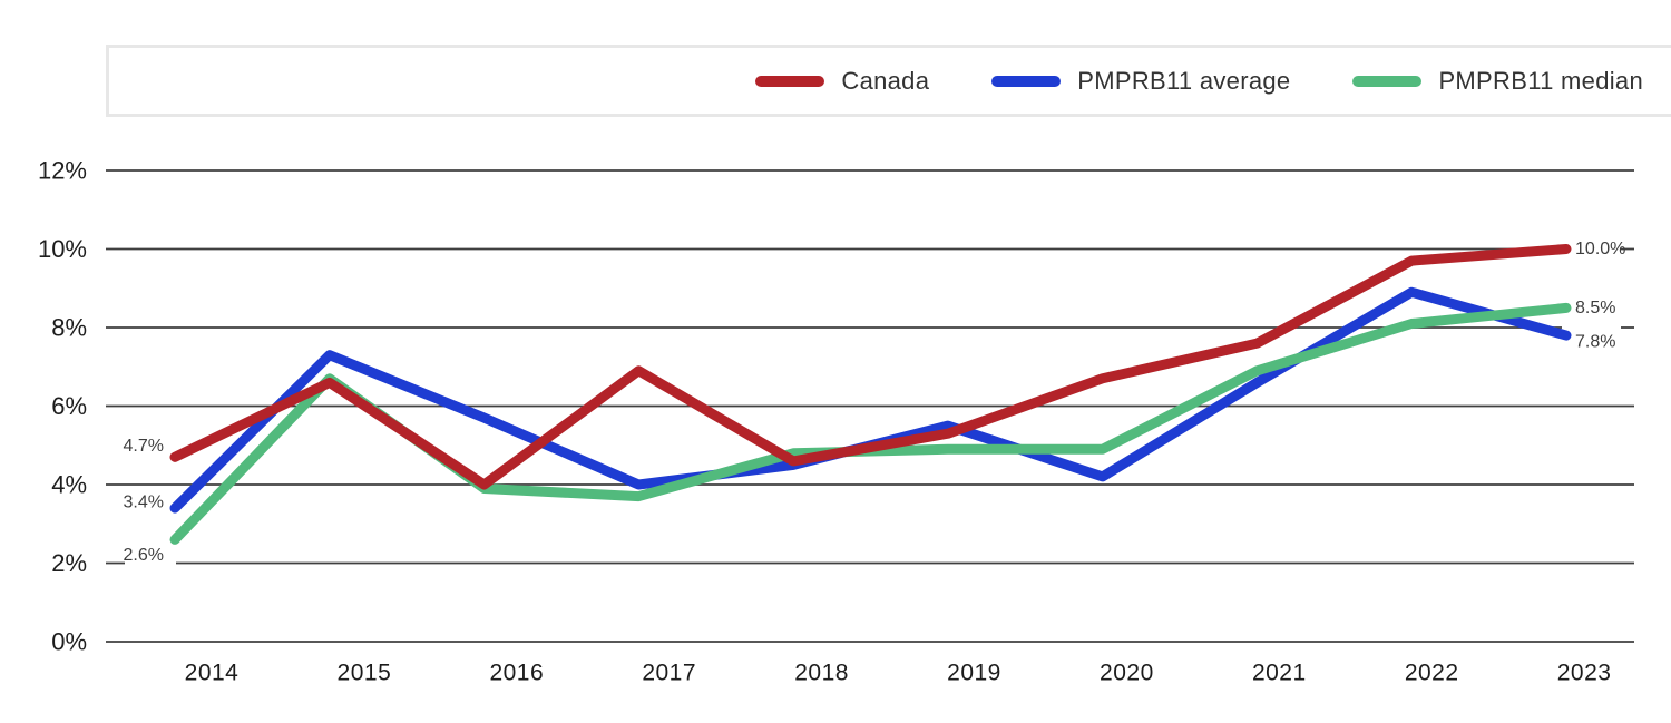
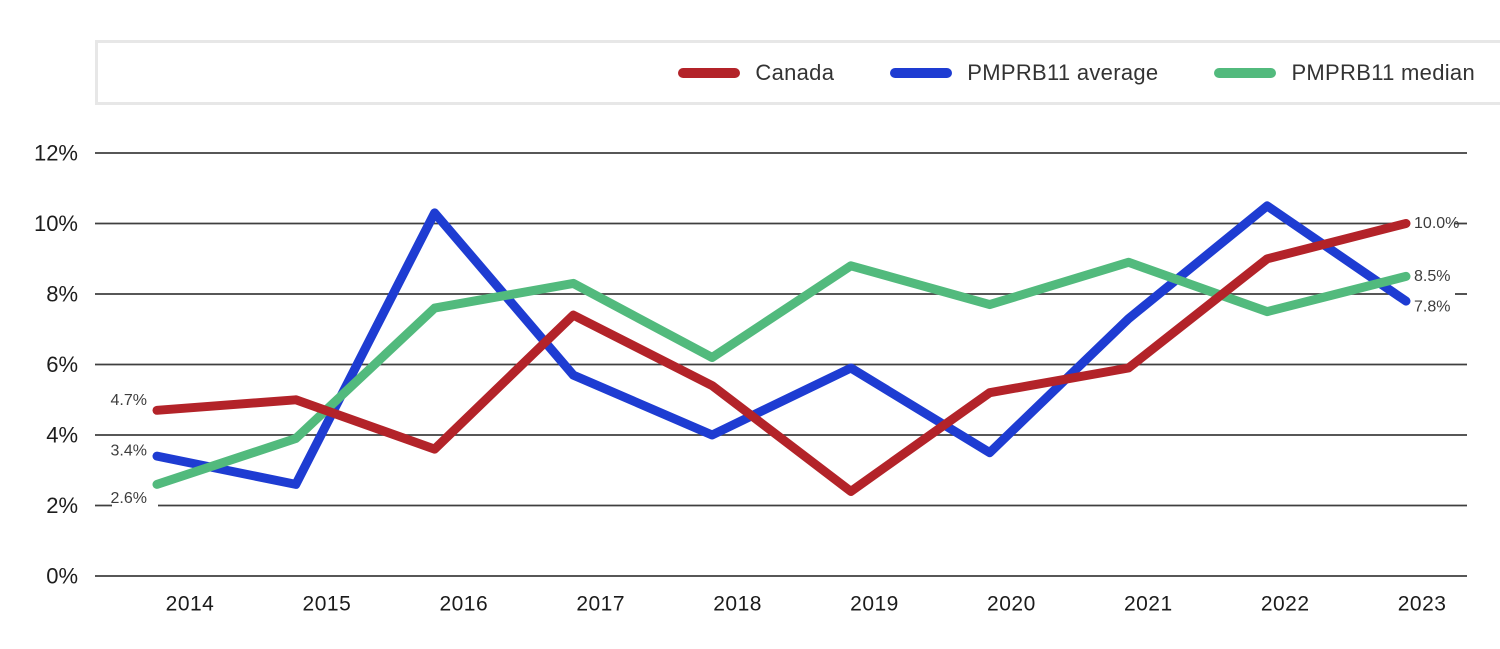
Canada/2015: 6.6% -> 5.0%
PMPRB11 average/2015: 7.3% -> 2.6%
PMPRB11 median/2015: 6.7% -> 3.9%
Canada/2016: 4.0% -> 3.6%
PMPRB11 average/2016: 5.7% -> 10.3%
PMPRB11 median/2016: 3.9% -> 7.6%
Canada/2017: 6.9% -> 7.4%
PMPRB11 average/2017: 4.0% -> 5.7%
PMPRB11 median/2017: 3.7% -> 8.3%
Canada/2018: 4.6% -> 5.4%
PMPRB11 average/2018: 4.5% -> 4.0%
PMPRB11 median/2018: 4.8% -> 6.2%
Canada/2019: 5.3% -> 2.4%
PMPRB11 average/2019: 5.5% -> 5.9%
PMPRB11 median/2019: 4.9% -> 8.8%
Canada/2020: 6.7% -> 5.2%
PMPRB11 average/2020: 4.2% -> 3.5%
PMPRB11 median/2020: 4.9% -> 7.7%
Canada/2021: 7.6% -> 5.9%
PMPRB11 average/2021: 6.6% -> 7.3%
PMPRB11 median/2021: 6.9% -> 8.9%
Canada/2022: 9.7% -> 9.0%
PMPRB11 average/2022: 8.9% -> 10.5%
PMPRB11 median/2022: 8.1% -> 7.5%
